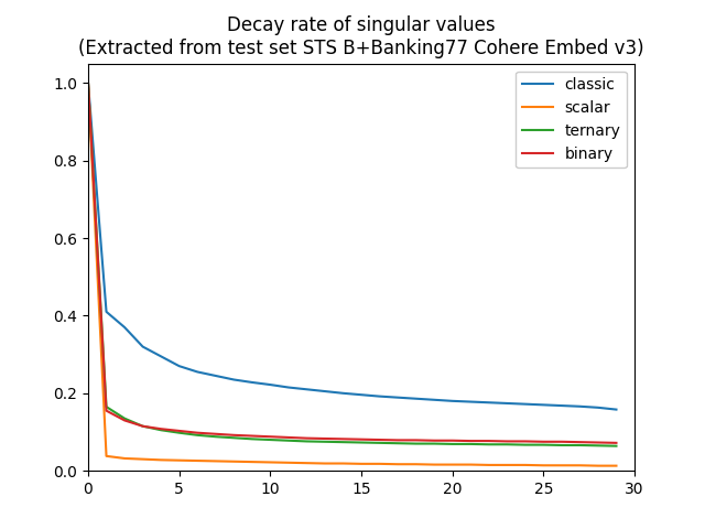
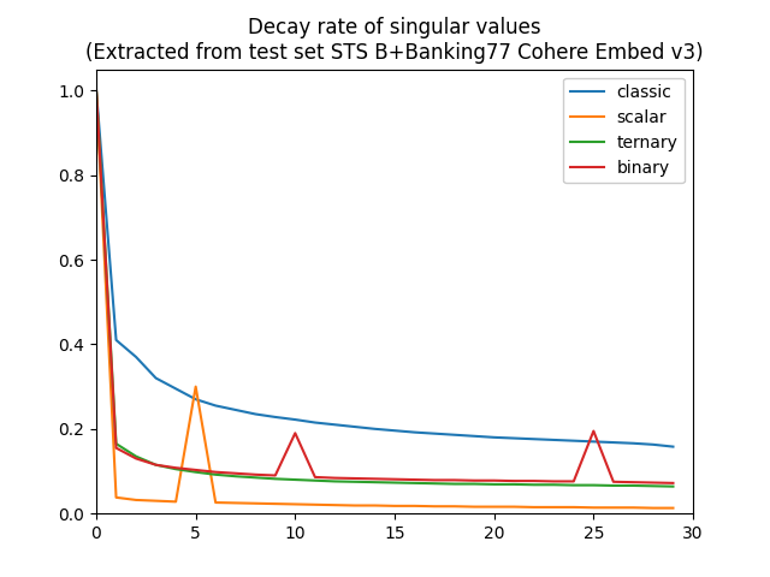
scalar/5: 0.027 -> 0.300
binary/10: 0.088 -> 0.190
binary/25: 0.075 -> 0.195
